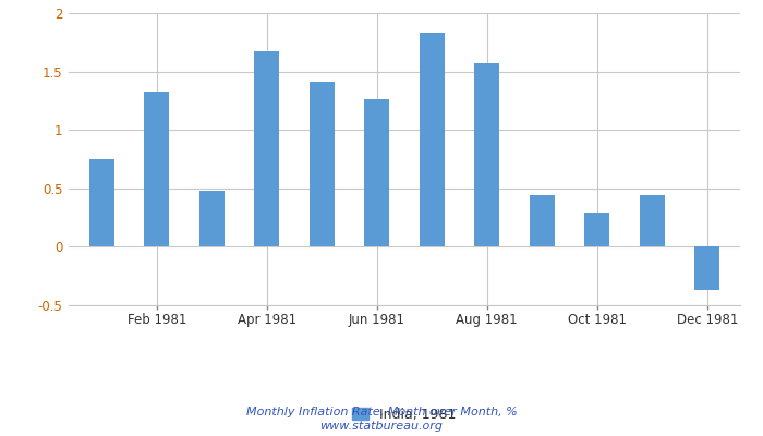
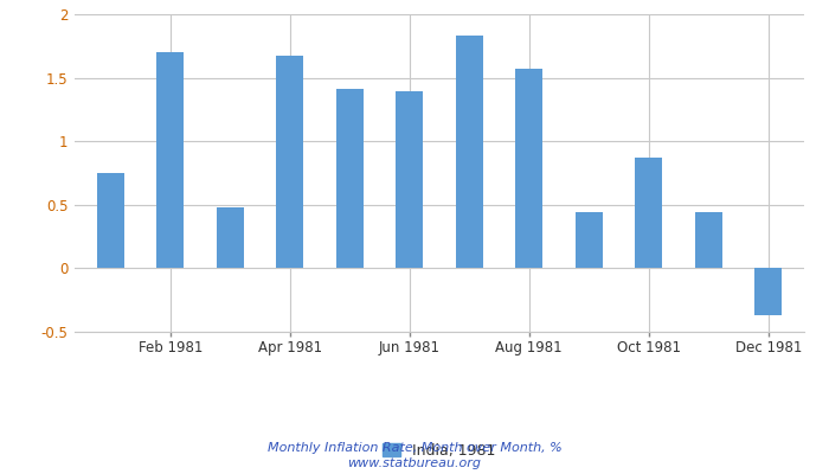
Feb 1981: 1.33 -> 1.70
Jun 1981: 1.26 -> 1.39
Oct 1981: 0.29 -> 0.87
